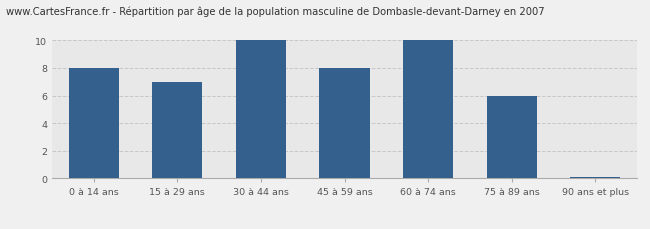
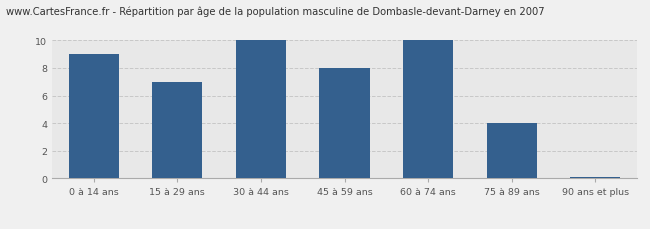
0 à 14 ans: 8.0 -> 9.0
75 à 89 ans: 6.0 -> 4.0
